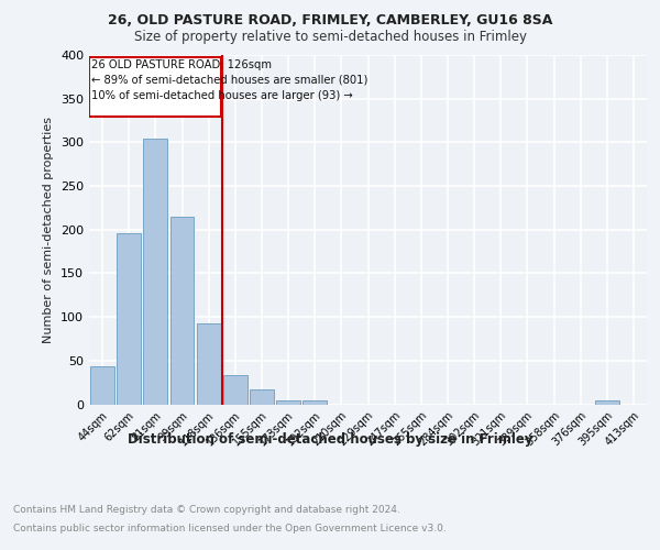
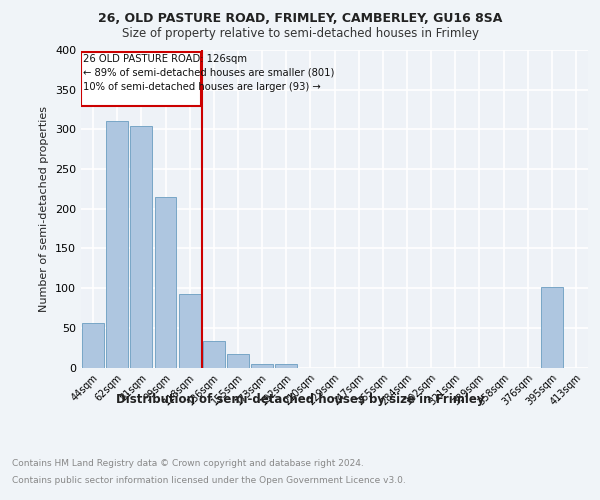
44sqm: 43 -> 56
62sqm: 196 -> 310
395sqm: 4 -> 102
